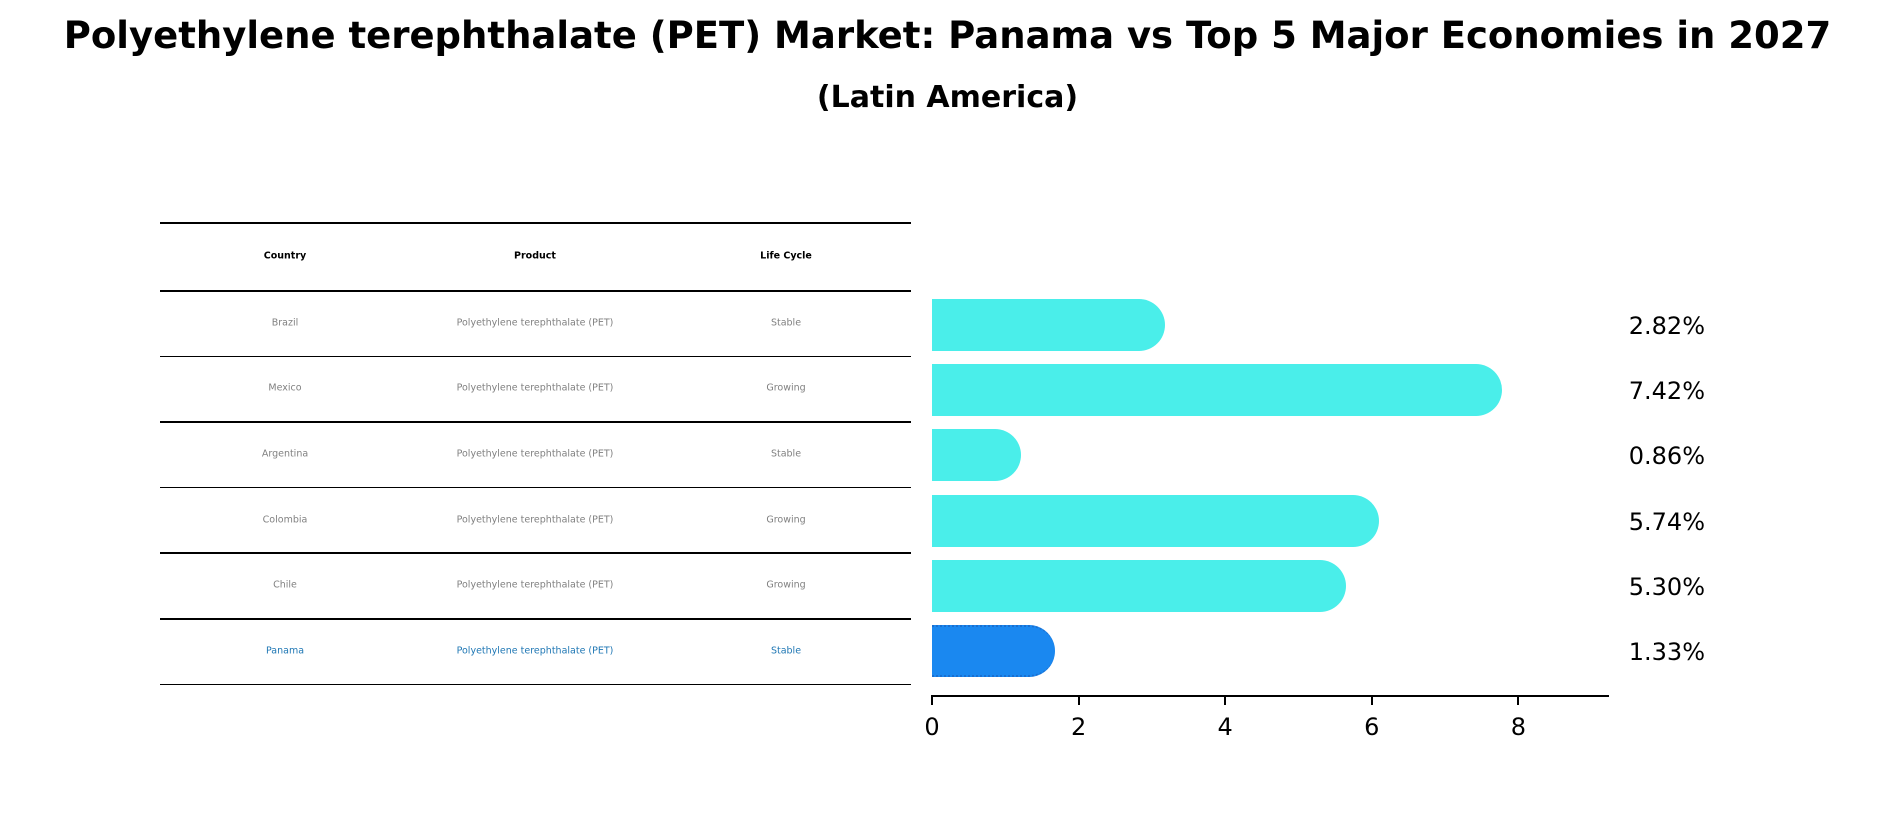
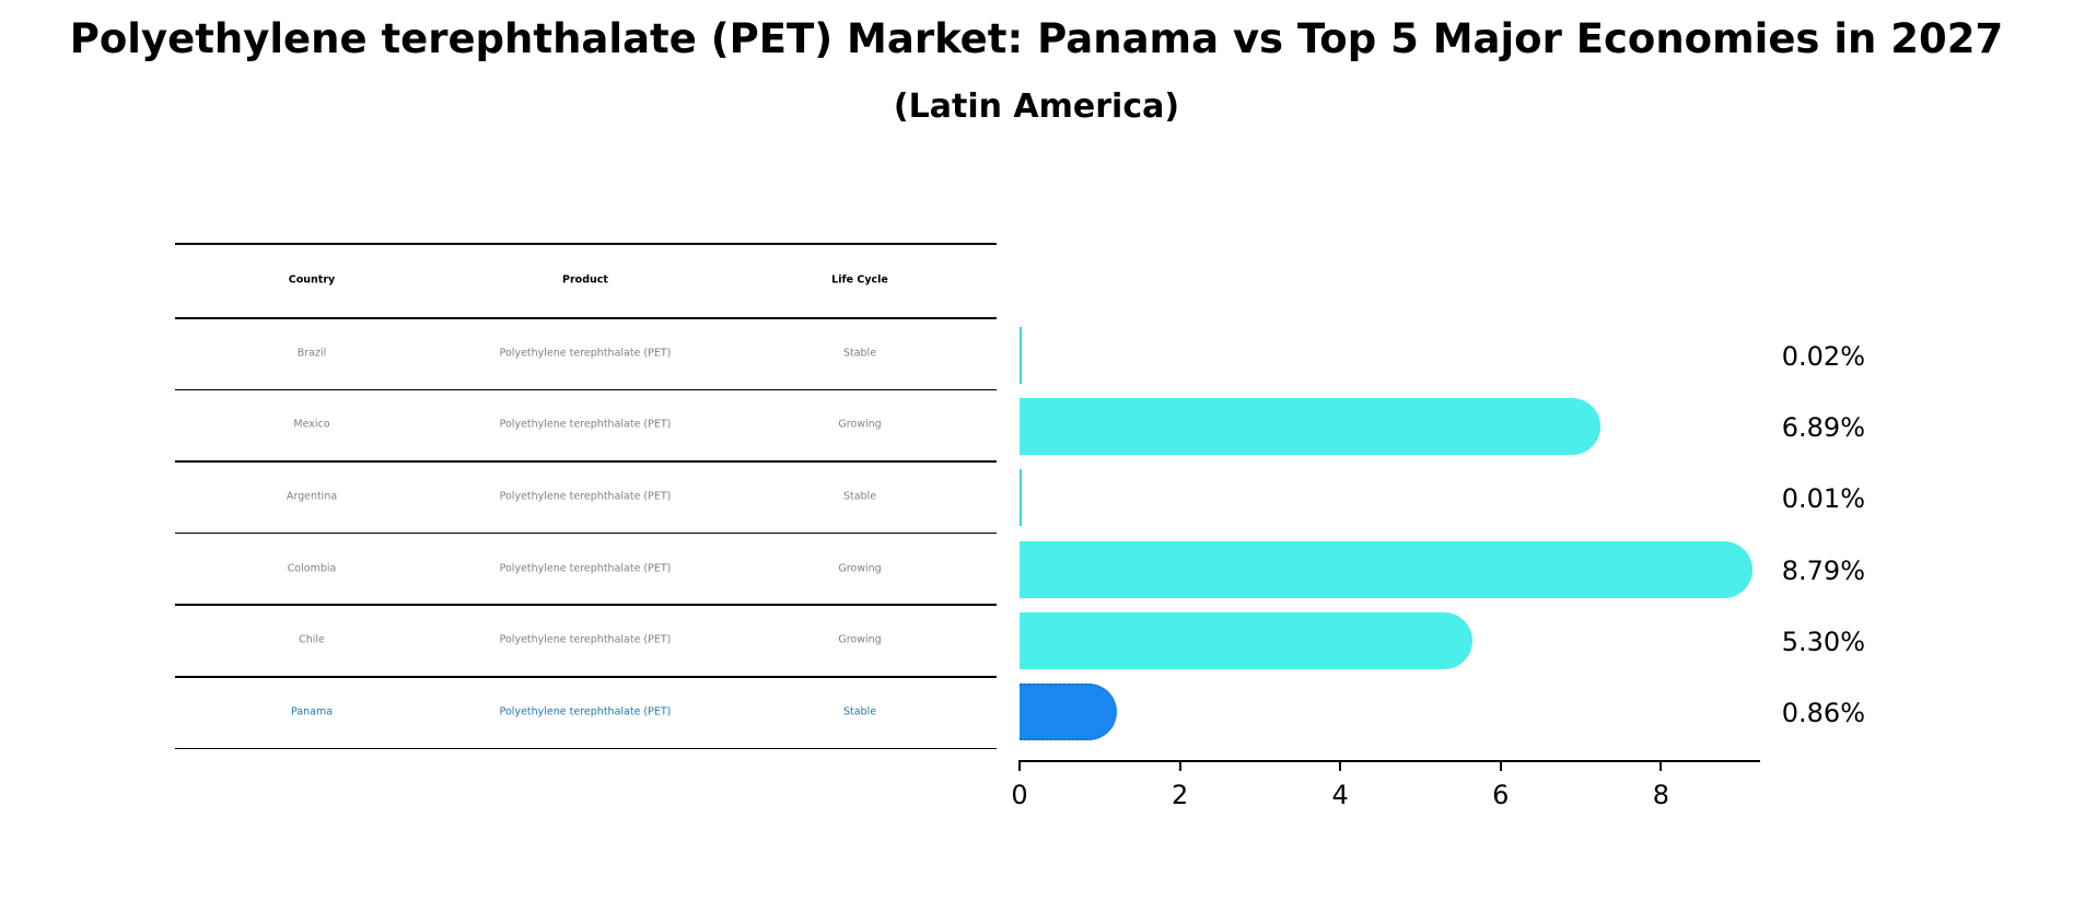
Brazil: 2.82% -> 0.02%
Mexico: 7.42% -> 6.89%
Argentina: 0.86% -> 0.01%
Colombia: 5.74% -> 8.79%
Panama: 1.33% -> 0.86%
